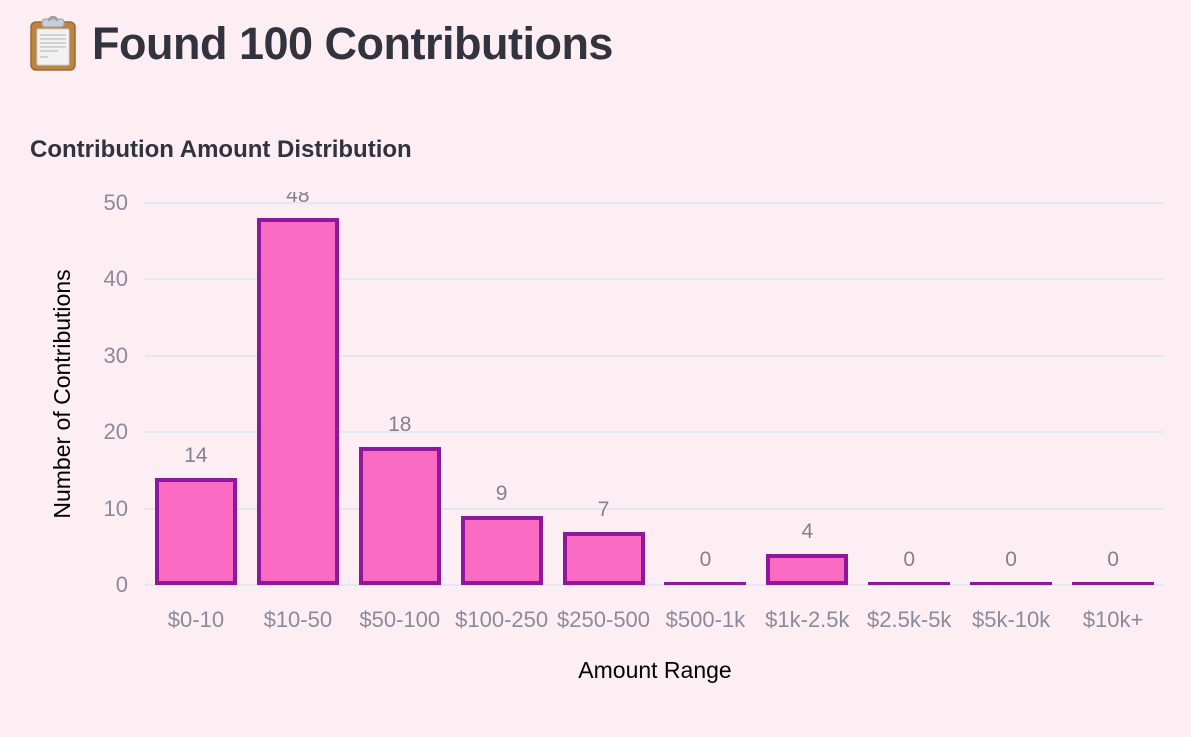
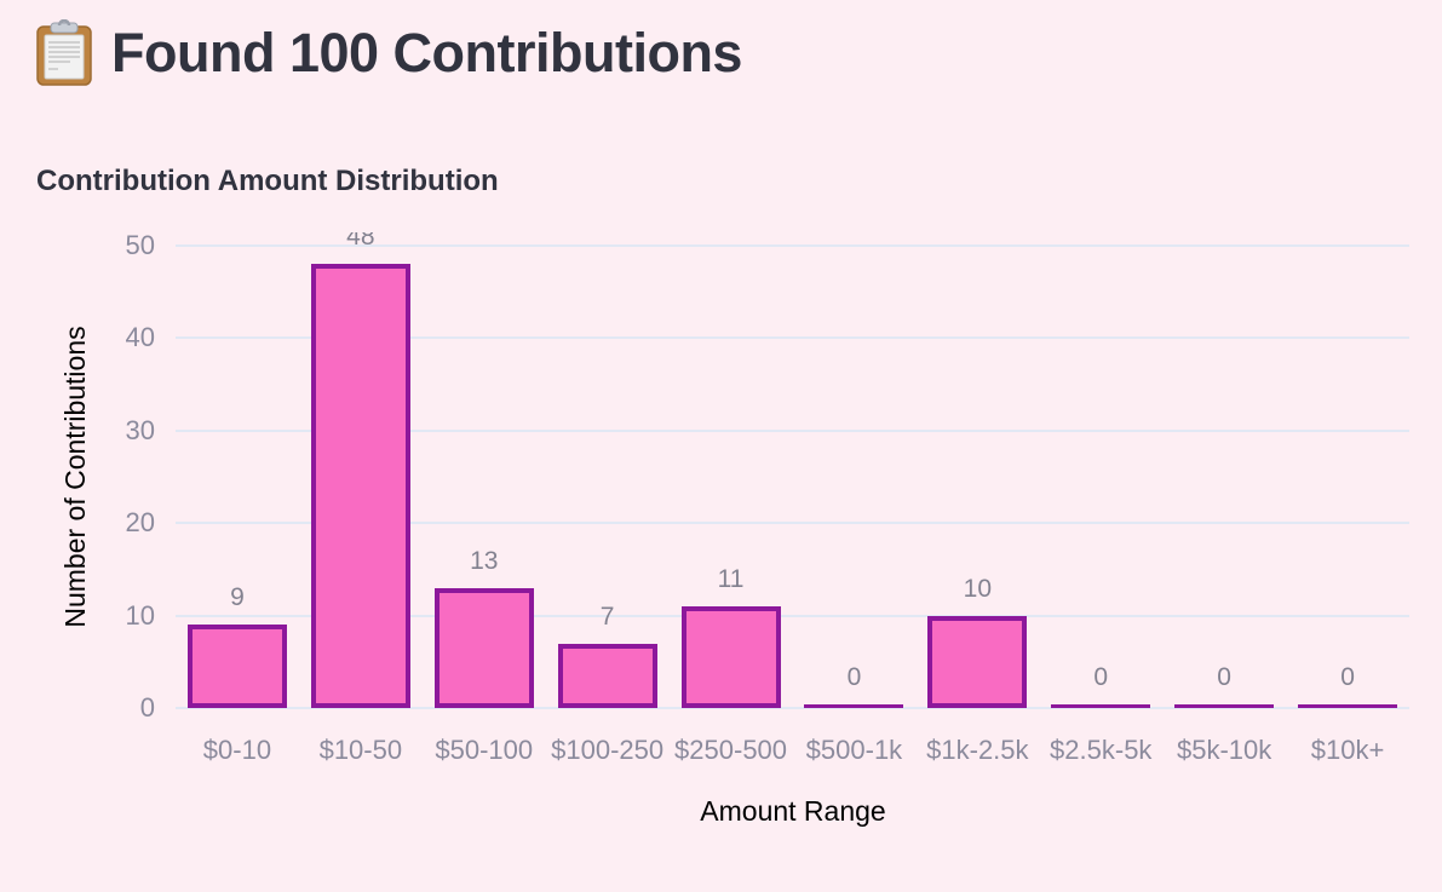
$0-10: 14 -> 9
$50-100: 18 -> 13
$100-250: 9 -> 7
$250-500: 7 -> 11
$1k-2.5k: 4 -> 10
